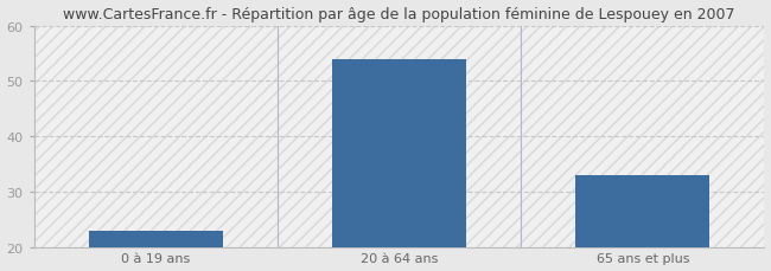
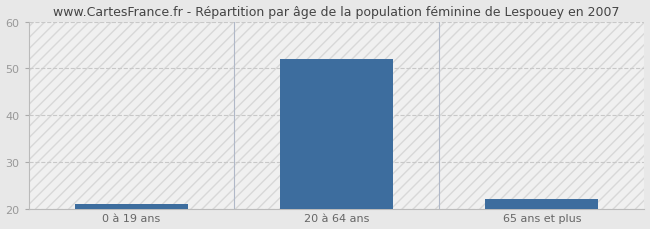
0 à 19 ans: 23 -> 21
20 à 64 ans: 54 -> 52
65 ans et plus: 33 -> 22
